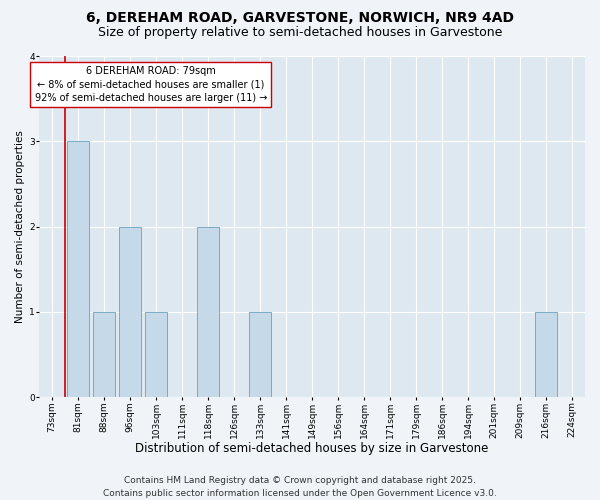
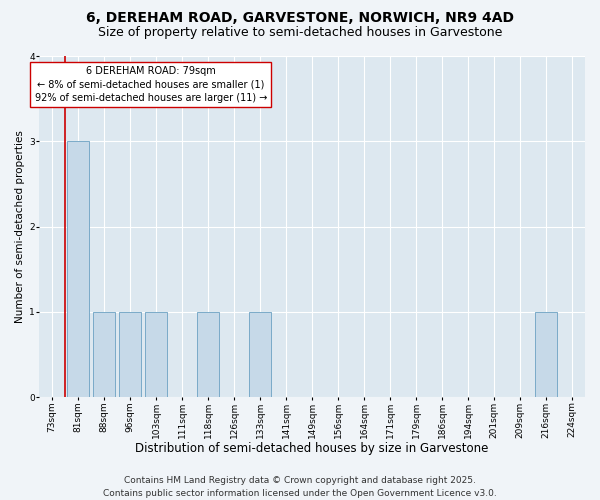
96sqm: 2 -> 1
118sqm: 2 -> 1
